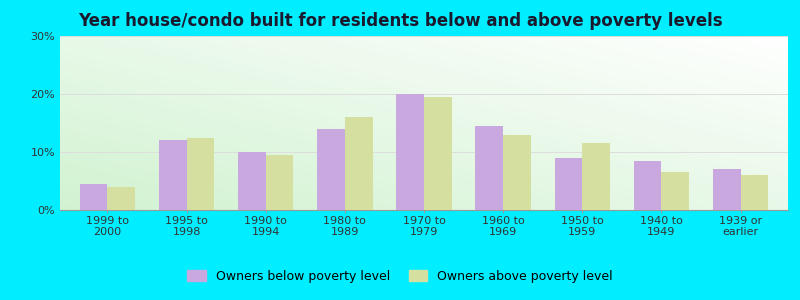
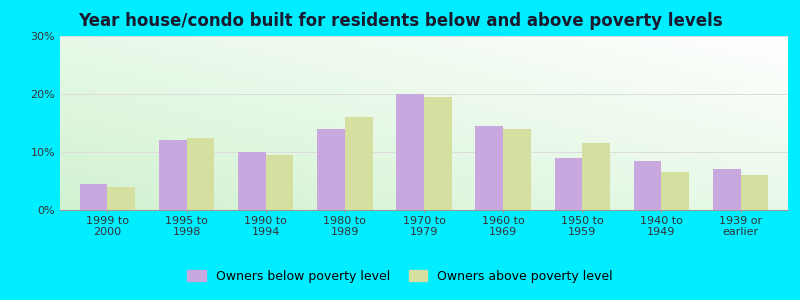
Owners above poverty level/1960 to 1969: 13.0% -> 14.0%
